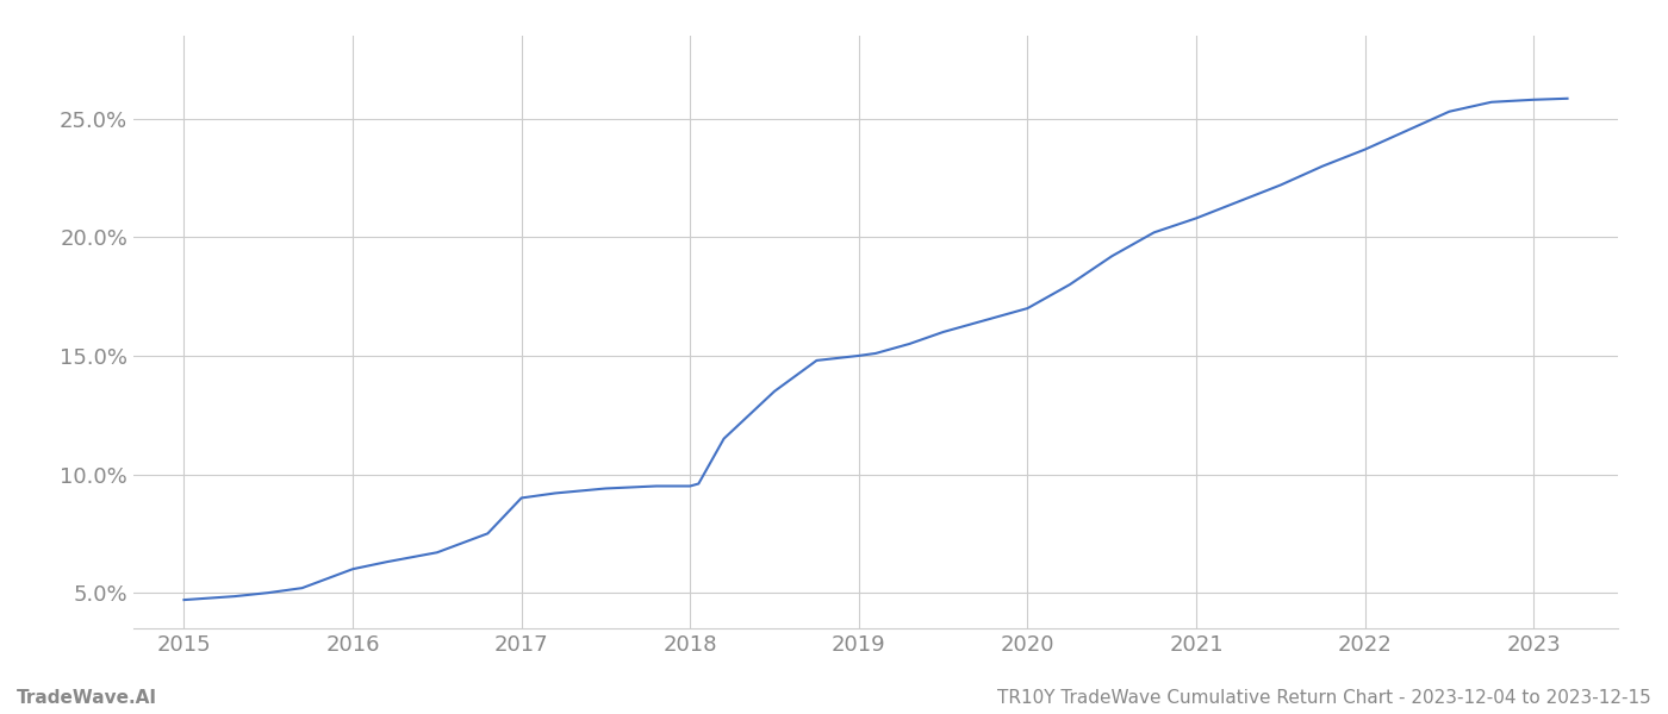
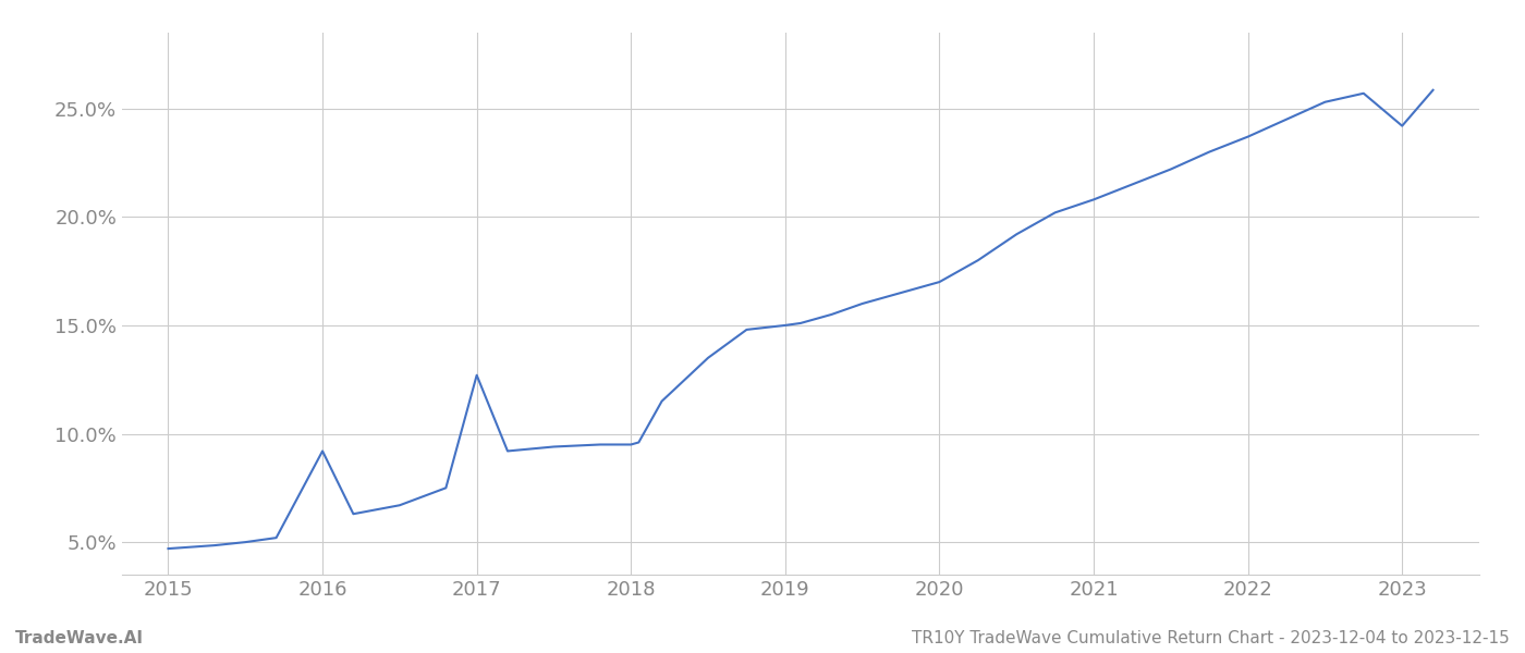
2016: 6.0% -> 9.2%
2017: 9.0% -> 12.7%
2023: 25.8% -> 24.2%
